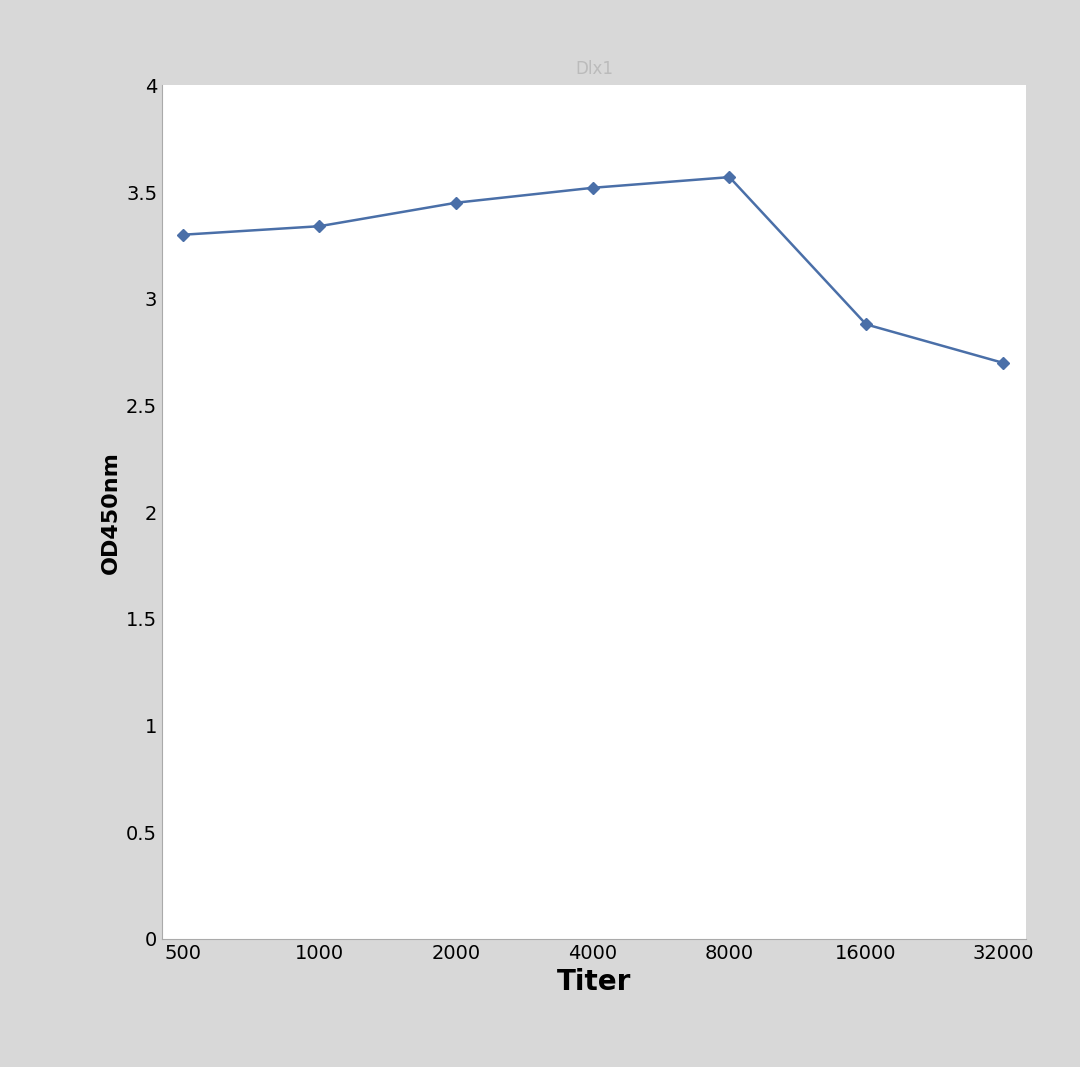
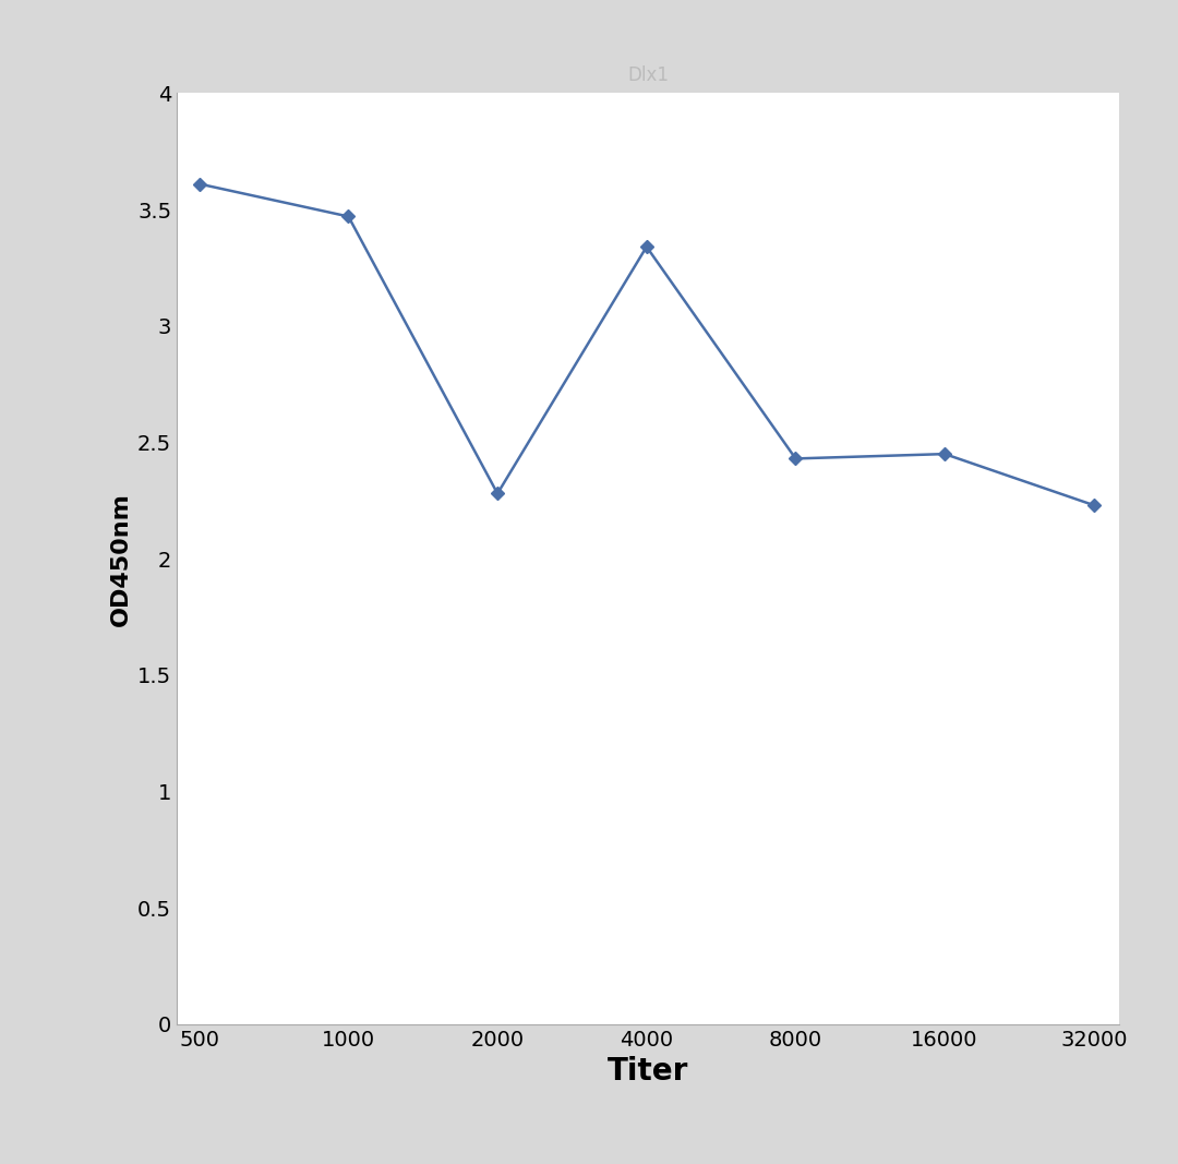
500: 3.30 -> 3.61
1000: 3.34 -> 3.47
2000: 3.45 -> 2.28
4000: 3.52 -> 3.34
8000: 3.57 -> 2.43
16000: 2.88 -> 2.45
32000: 2.70 -> 2.23
